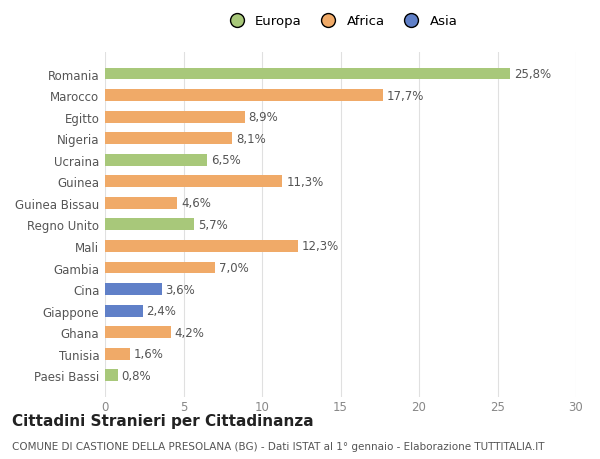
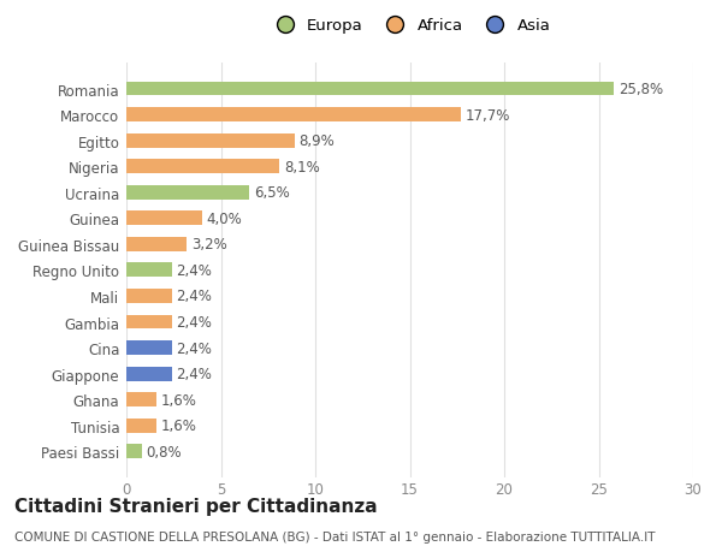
Guinea: 11,3% -> 4,0%
Guinea Bissau: 4,6% -> 3,2%
Regno Unito: 5,7% -> 2,4%
Mali: 12,3% -> 2,4%
Gambia: 7,0% -> 2,4%
Cina: 3,6% -> 2,4%
Ghana: 4,2% -> 1,6%
